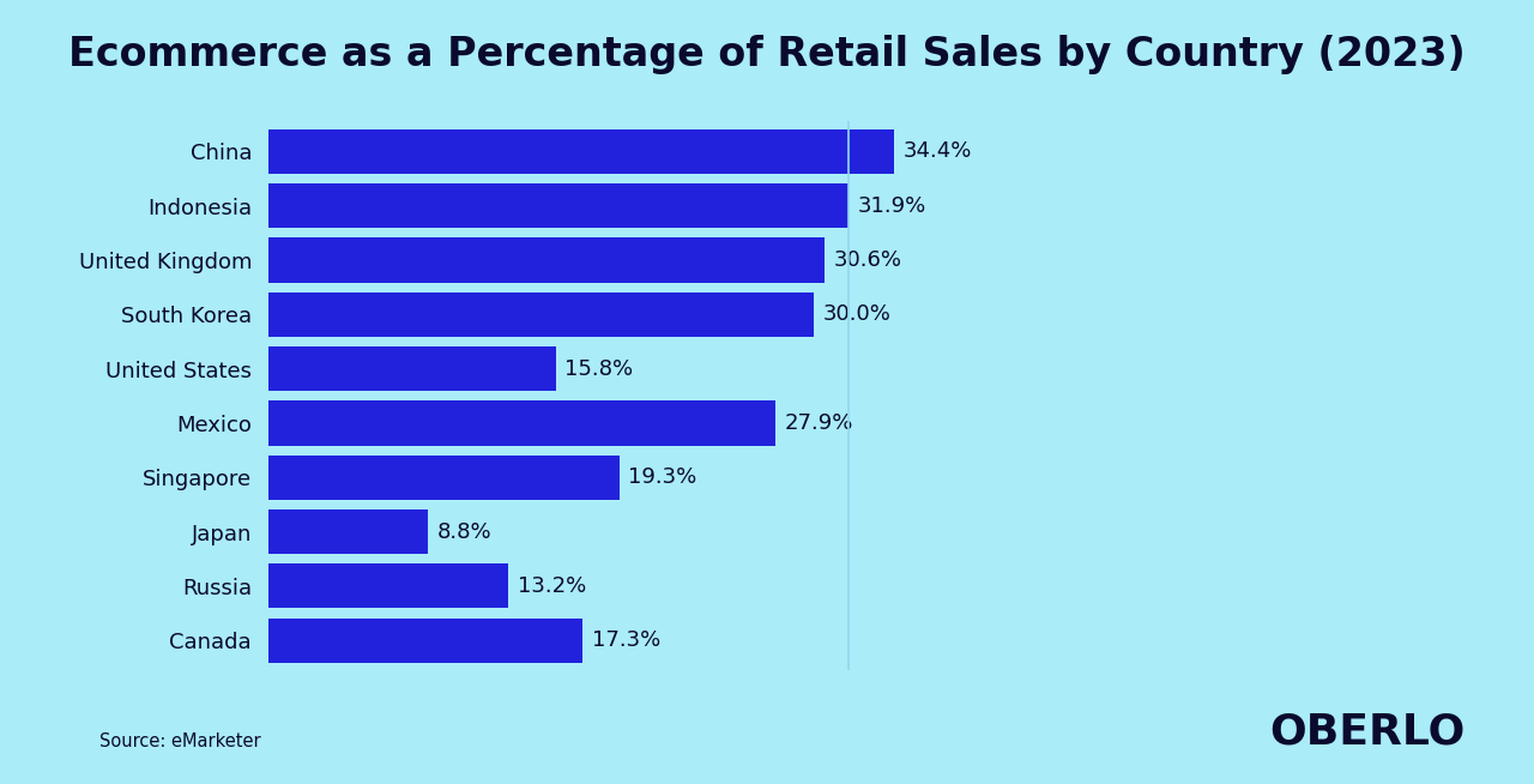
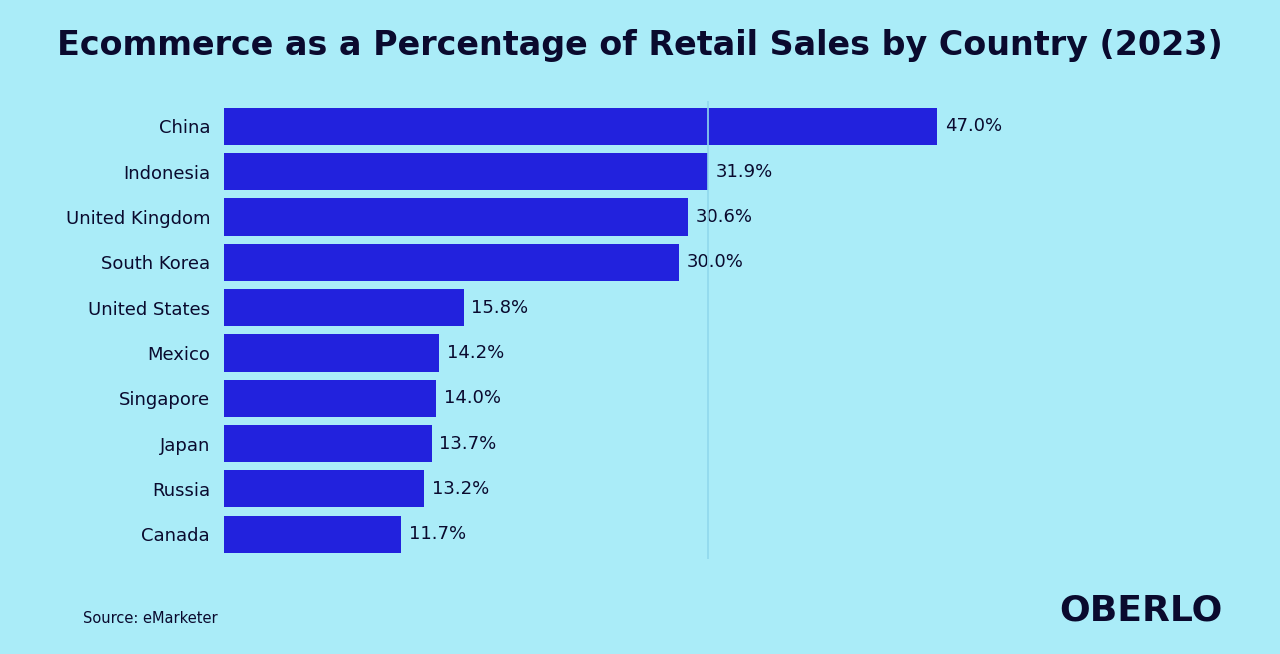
China: 34.4% -> 47.0%
Mexico: 27.9% -> 14.2%
Singapore: 19.3% -> 14.0%
Japan: 8.8% -> 13.7%
Canada: 17.3% -> 11.7%
